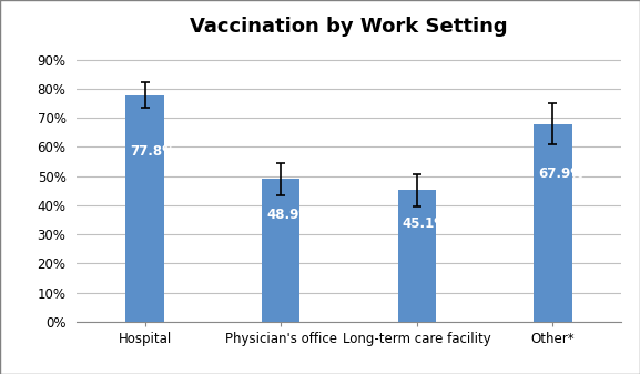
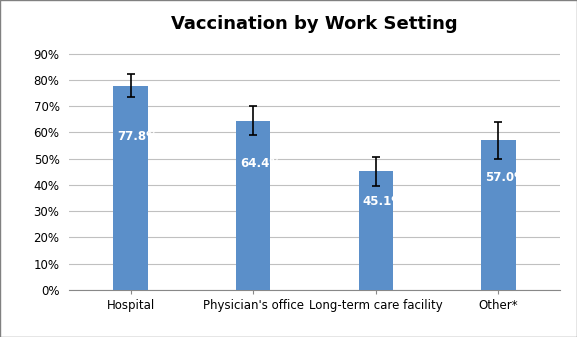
Physician's office: 48.9% -> 64.4%
Other*: 67.9% -> 57.0%
